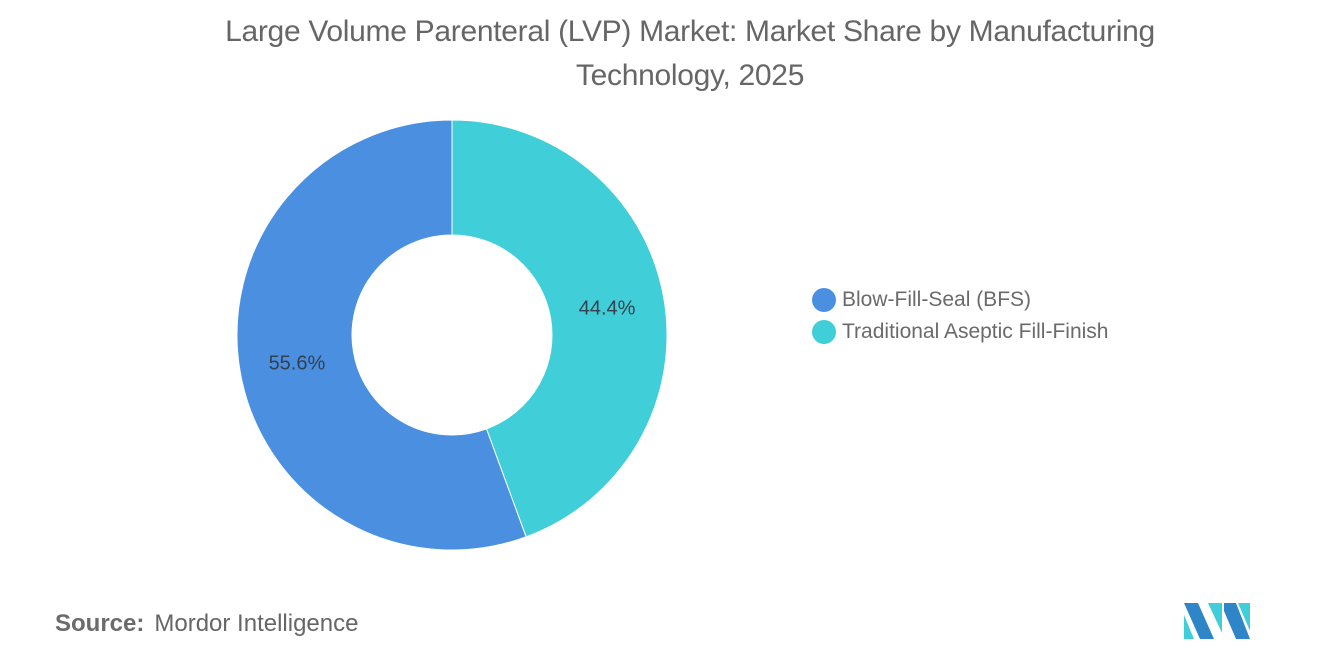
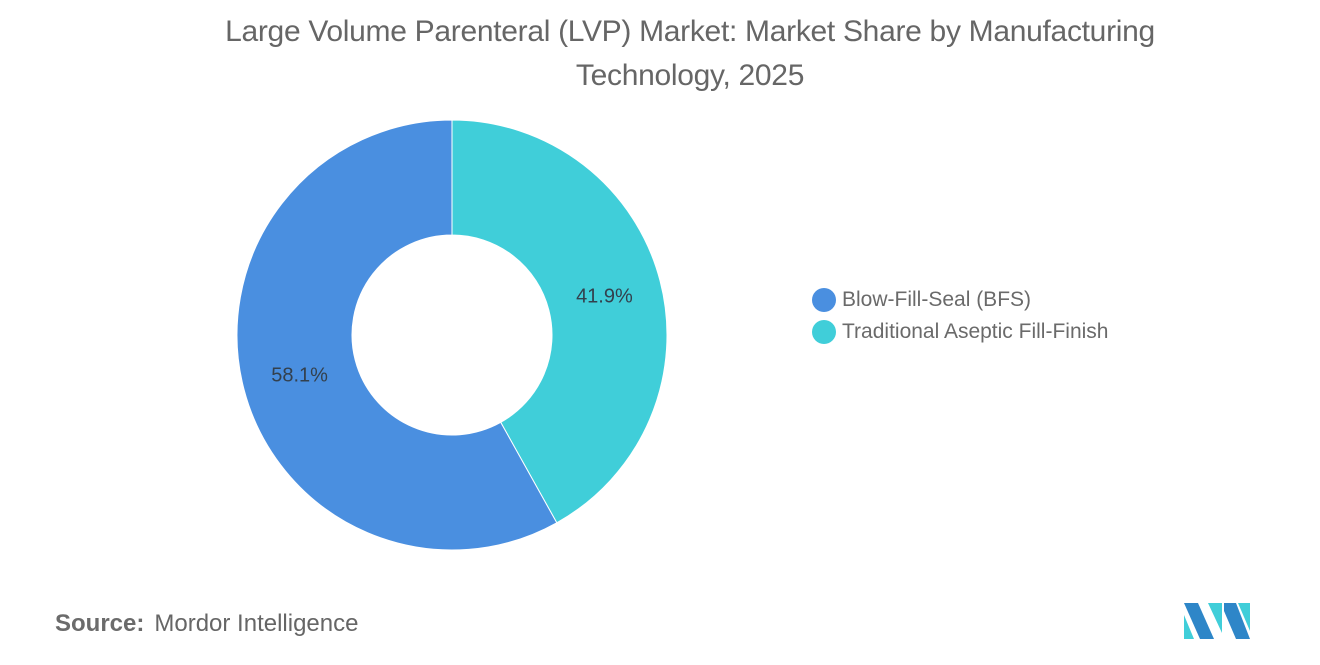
Blow-Fill-Seal (BFS): 55.6% -> 58.1%
Traditional Aseptic Fill-Finish: 44.4% -> 41.9%
